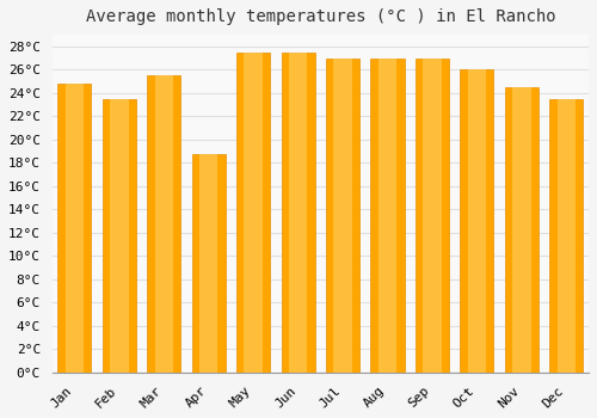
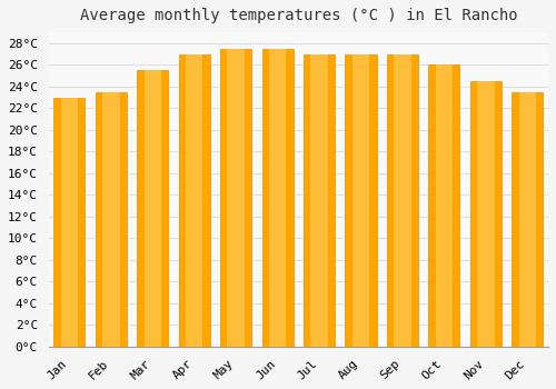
Jan: 24.8°C -> 23.0°C
Apr: 18.8°C -> 27.0°C
